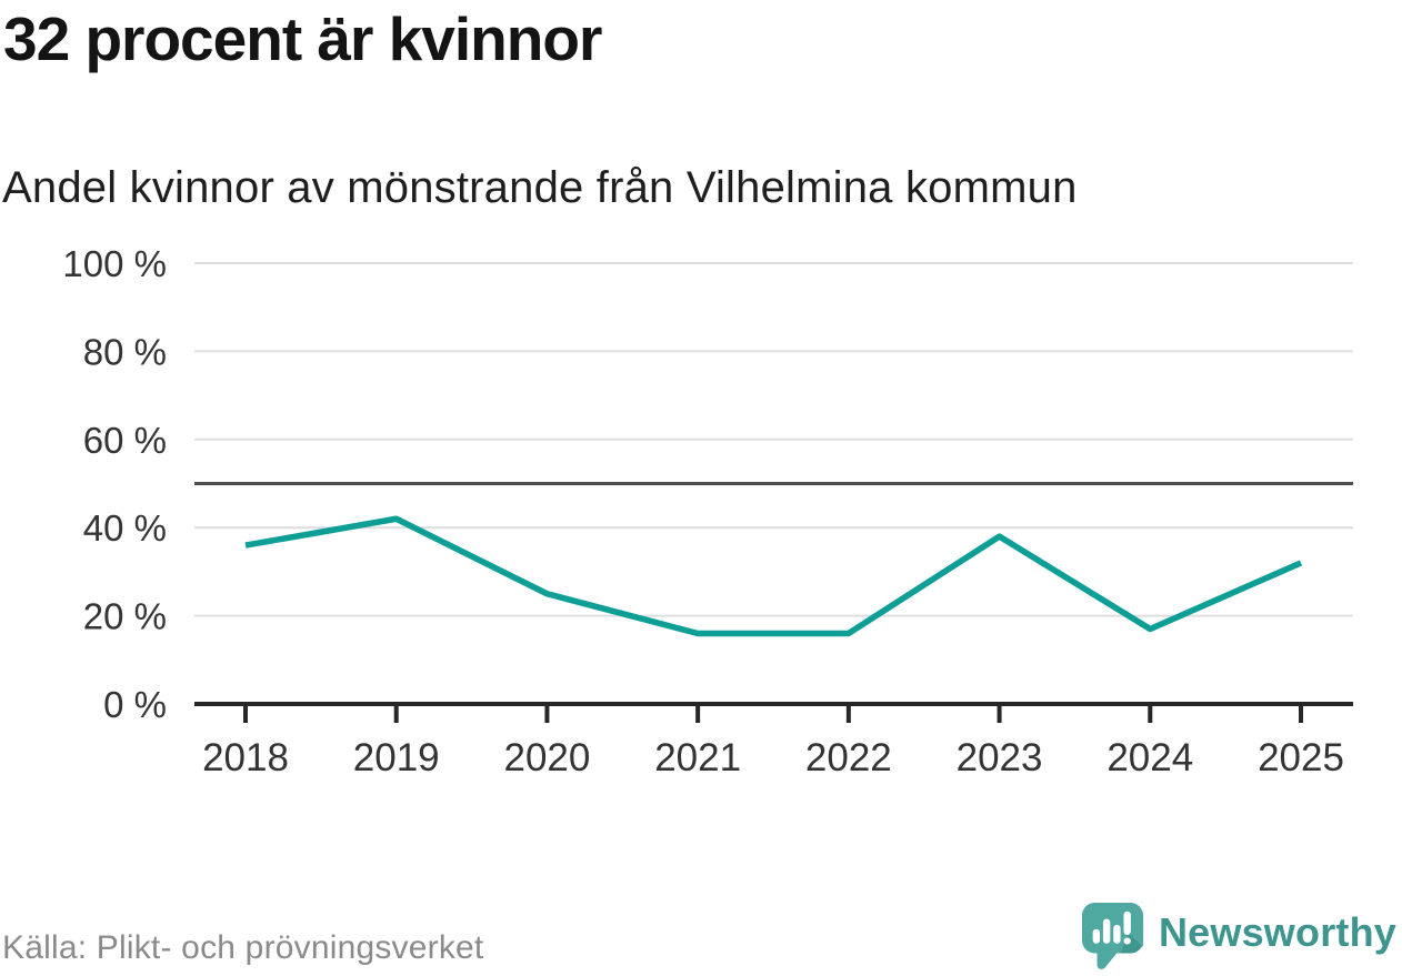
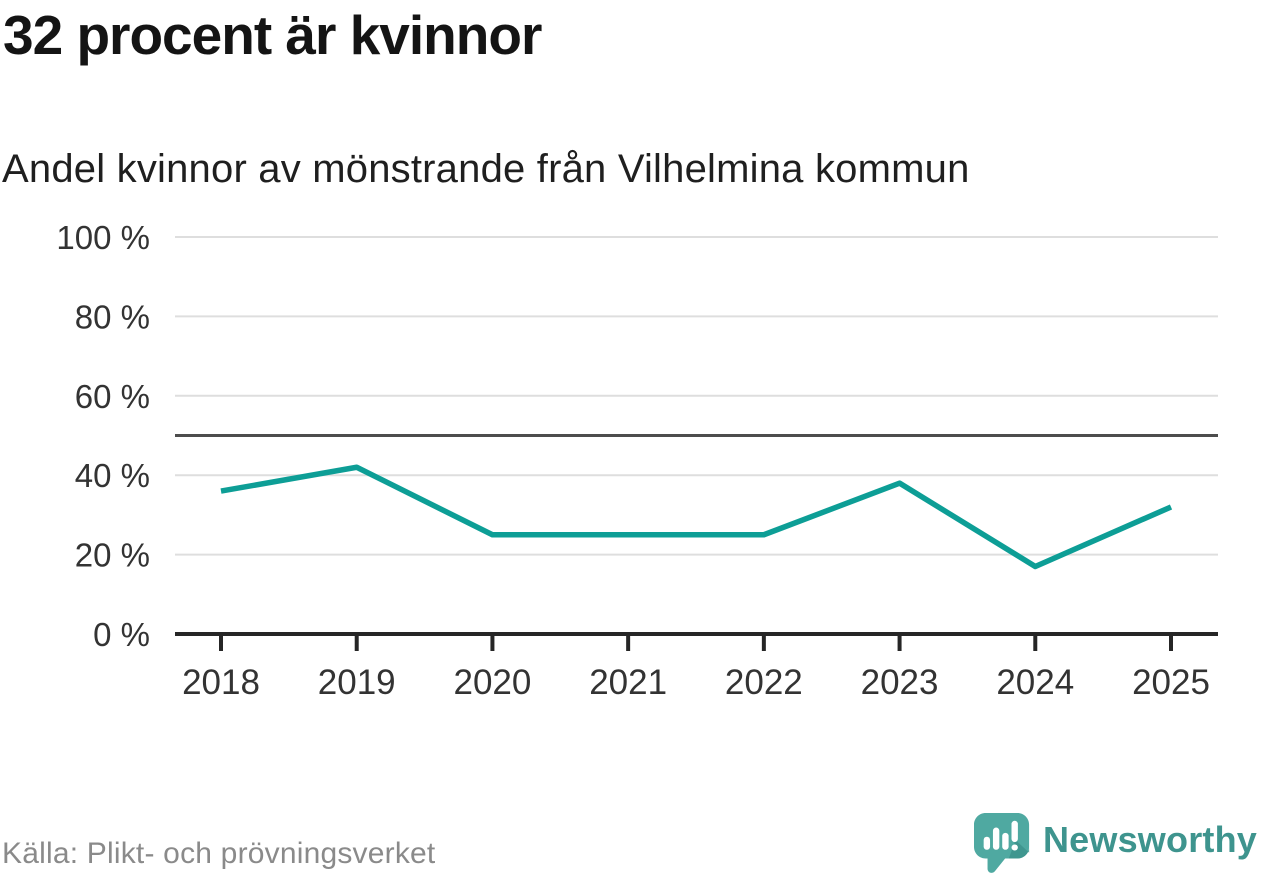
2021: 16% -> 25%
2022: 16% -> 25%
